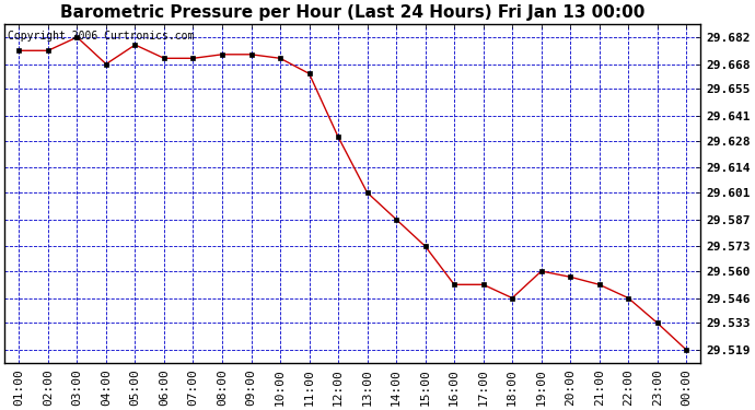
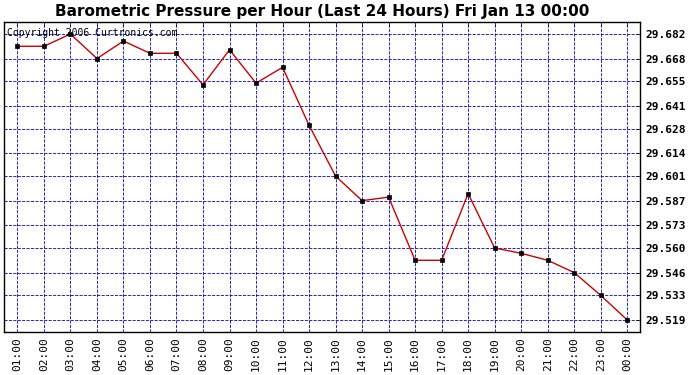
08:00: 29.673 -> 29.653
10:00: 29.671 -> 29.654
15:00: 29.573 -> 29.589
18:00: 29.546 -> 29.591
